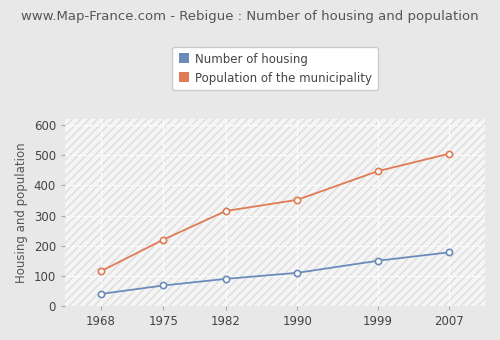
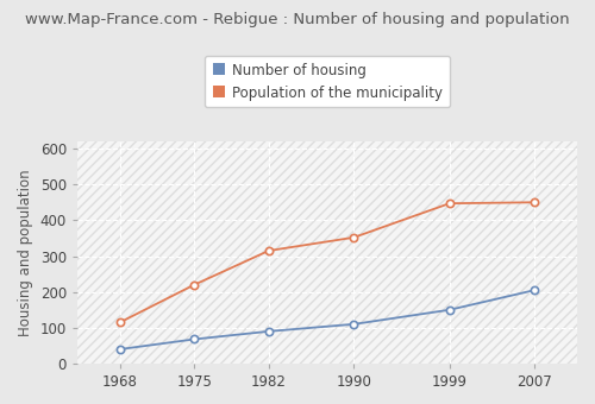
Number of housing/2007: 178 -> 205
Population of the municipality/2007: 505 -> 450
